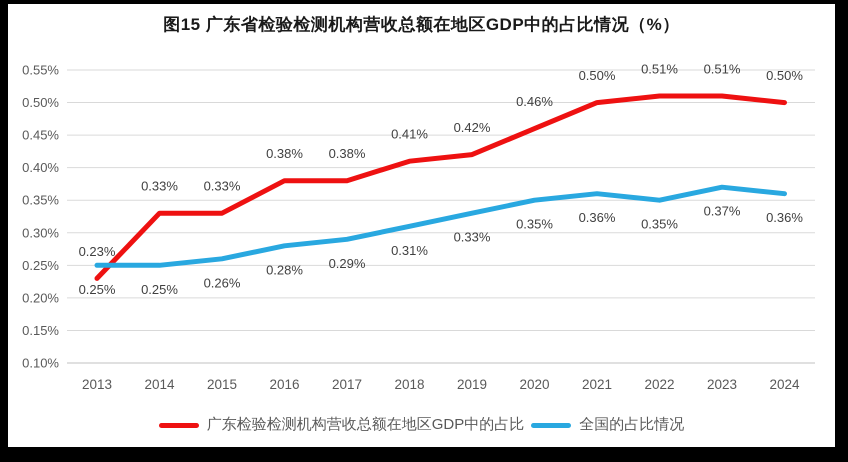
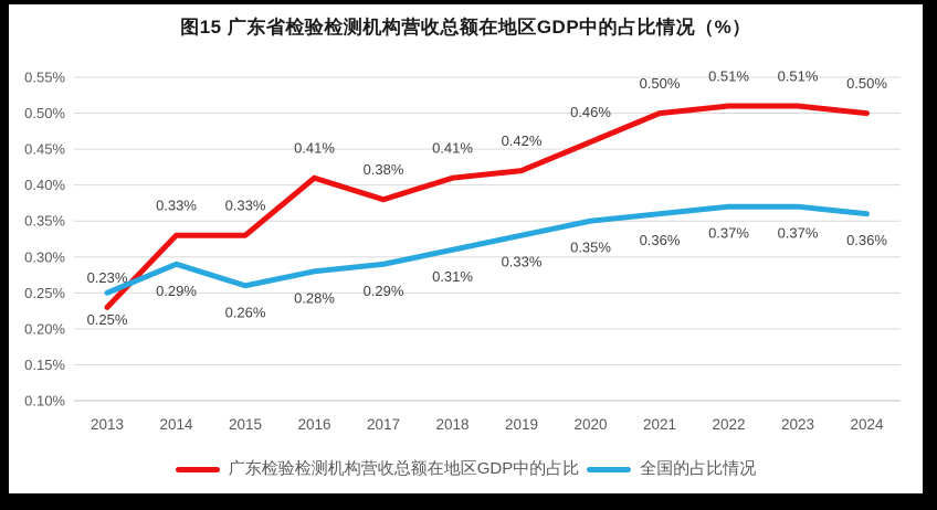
全国的占比情况/2014: 0.25% -> 0.29%
广东检验检测机构营收总额在地区GDP中的占比/2016: 0.38% -> 0.41%
全国的占比情况/2022: 0.35% -> 0.37%
